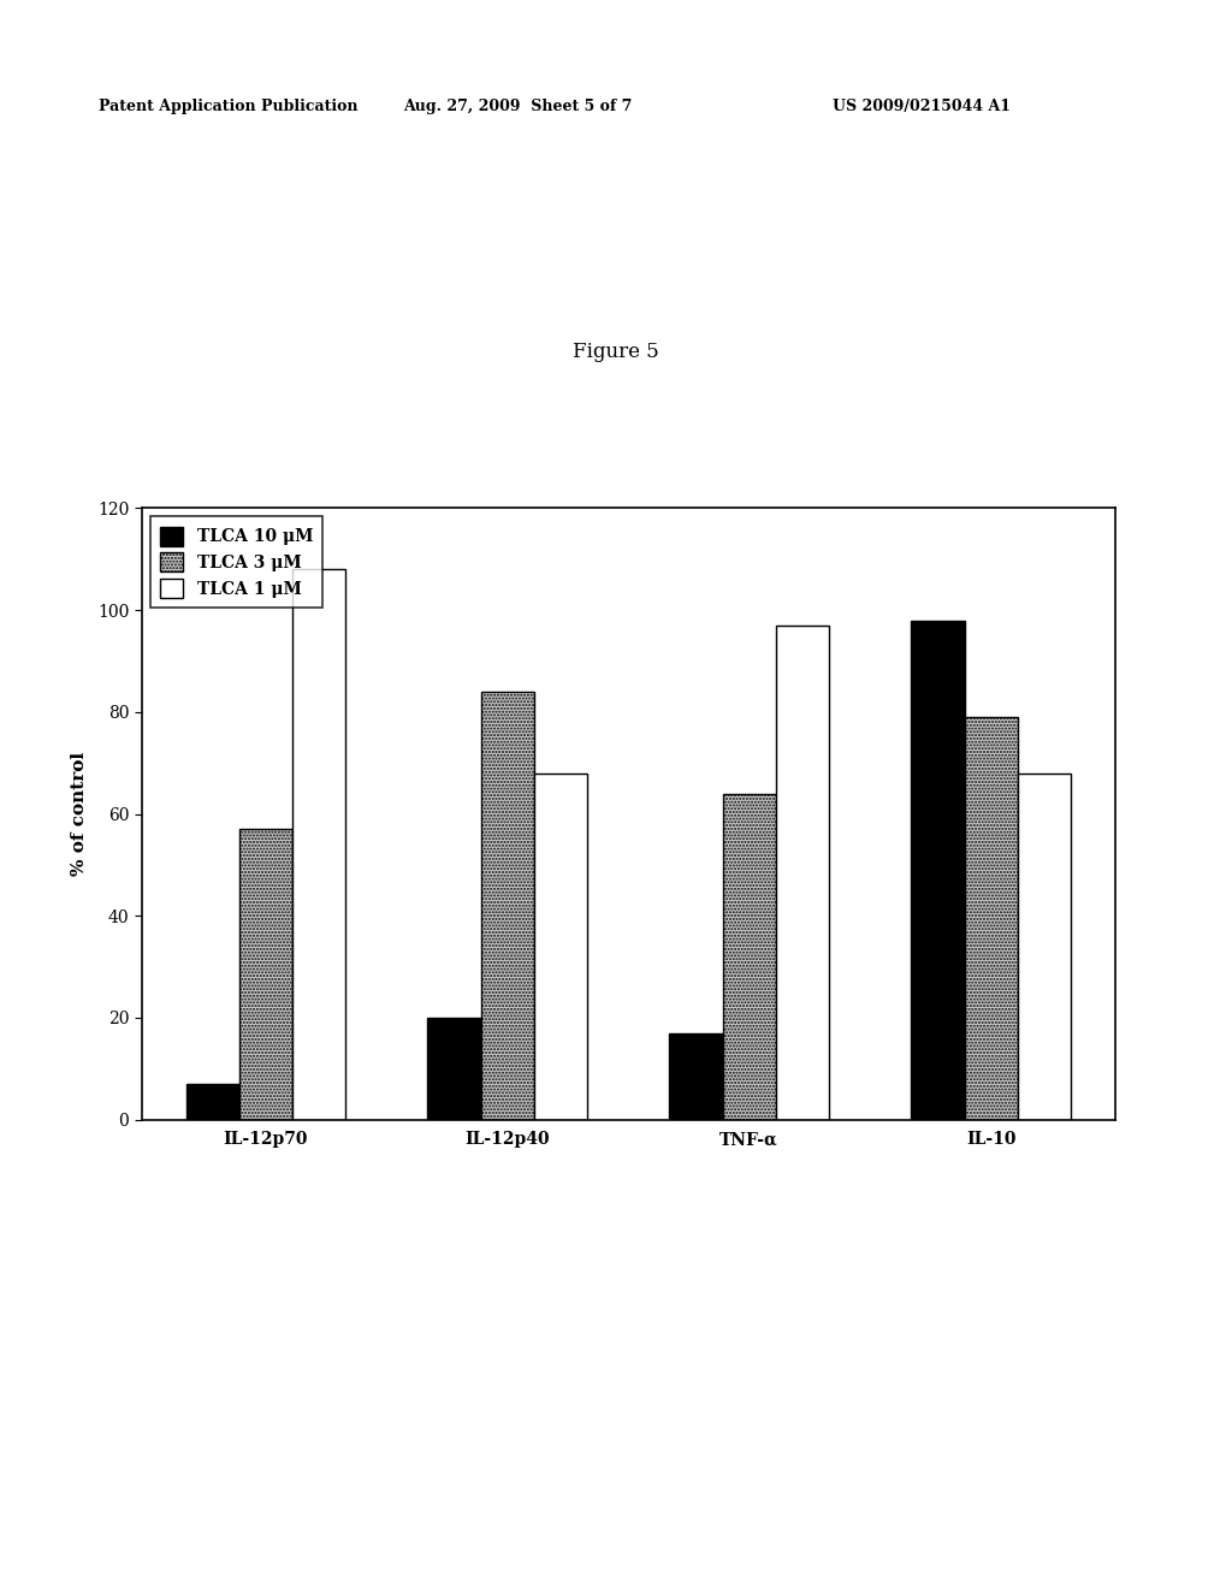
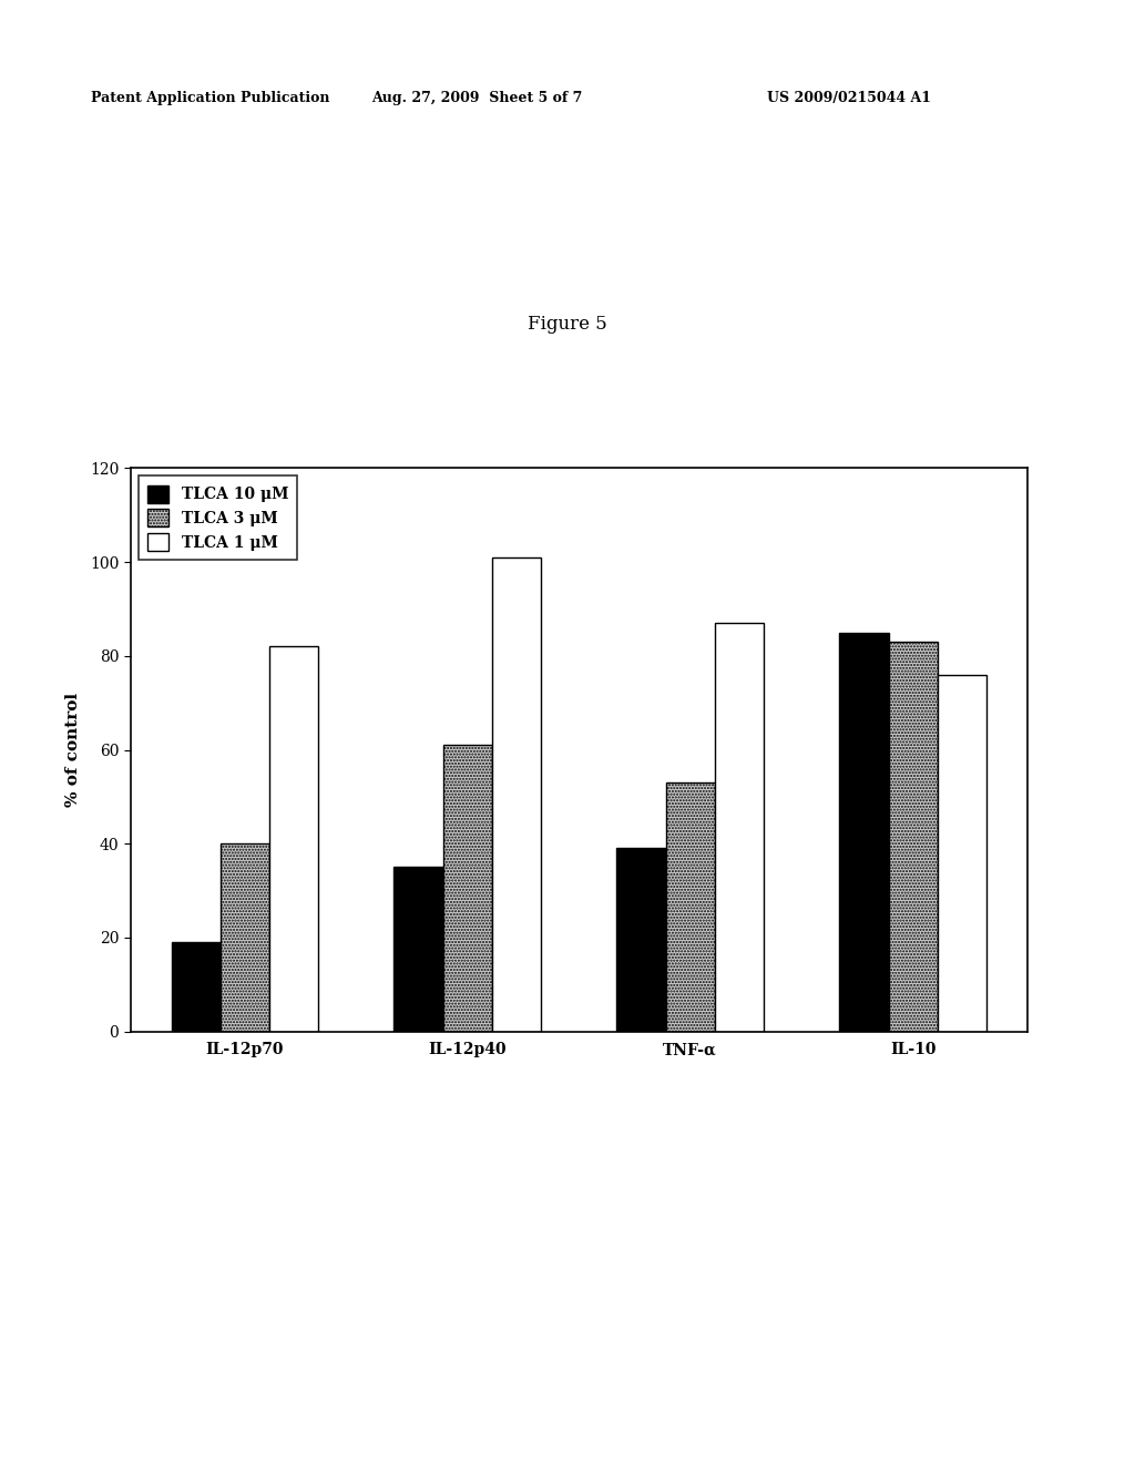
TLCA 10 μM/IL-12p70: 7 -> 19
TLCA 3 μM/IL-12p70: 57 -> 40
TLCA 1 μM/IL-12p70: 108 -> 82
TLCA 10 μM/IL-12p40: 20 -> 35
TLCA 3 μM/IL-12p40: 84 -> 61
TLCA 1 μM/IL-12p40: 68 -> 101
TLCA 10 μM/TNF-α: 17 -> 39
TLCA 3 μM/TNF-α: 64 -> 53
TLCA 1 μM/TNF-α: 97 -> 87
TLCA 10 μM/IL-10: 98 -> 85
TLCA 3 μM/IL-10: 79 -> 83
TLCA 1 μM/IL-10: 68 -> 76
